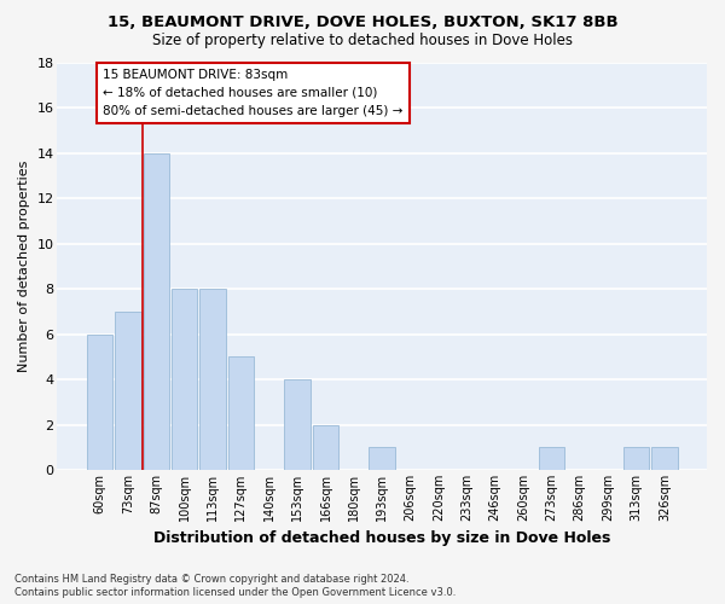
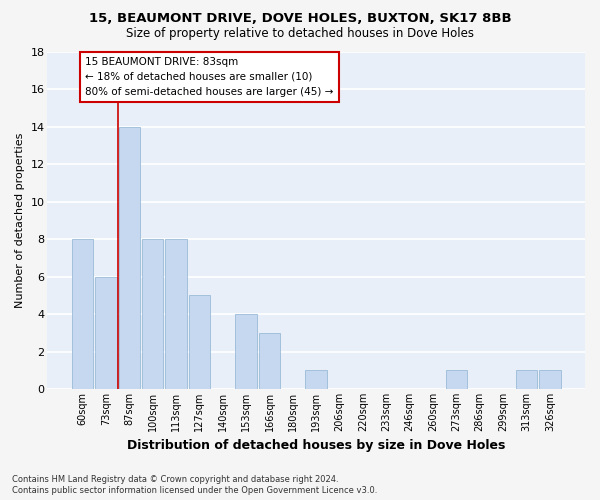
60sqm: 6 -> 8
73sqm: 7 -> 6
166sqm: 2 -> 3
